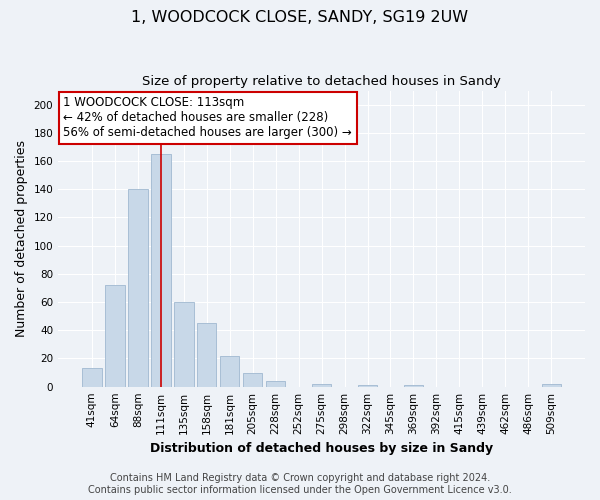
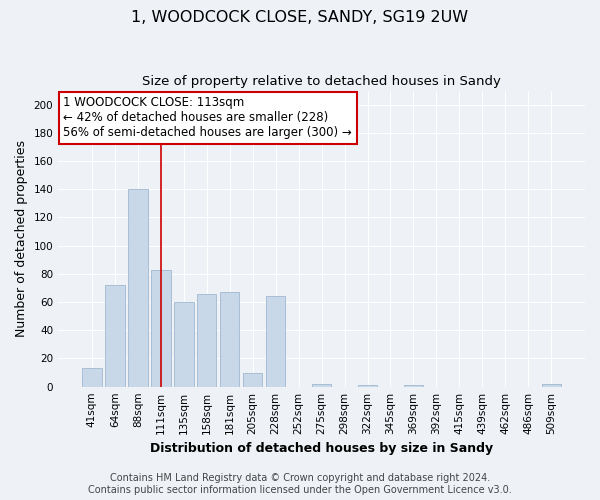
111sqm: 165 -> 83
158sqm: 45 -> 66
181sqm: 22 -> 67
228sqm: 4 -> 64
